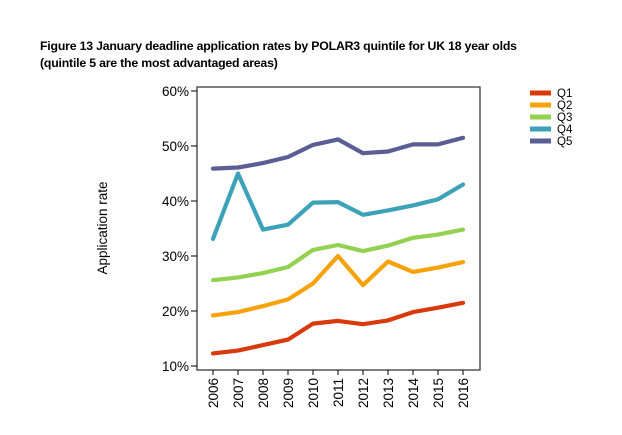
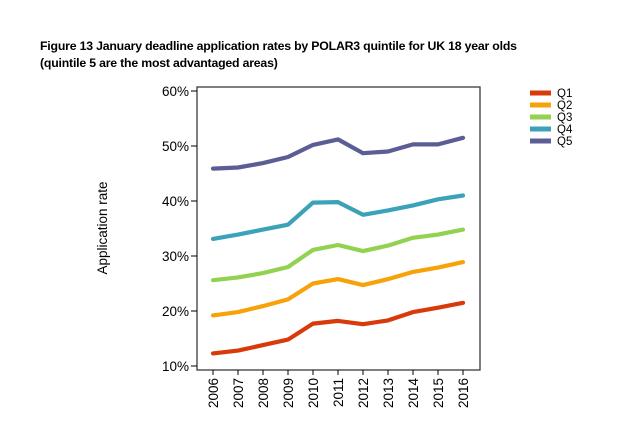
Q4/2007: 45% -> 34%
Q2/2011: 30% -> 26%
Q2/2013: 29% -> 26%
Q4/2016: 43% -> 41%
